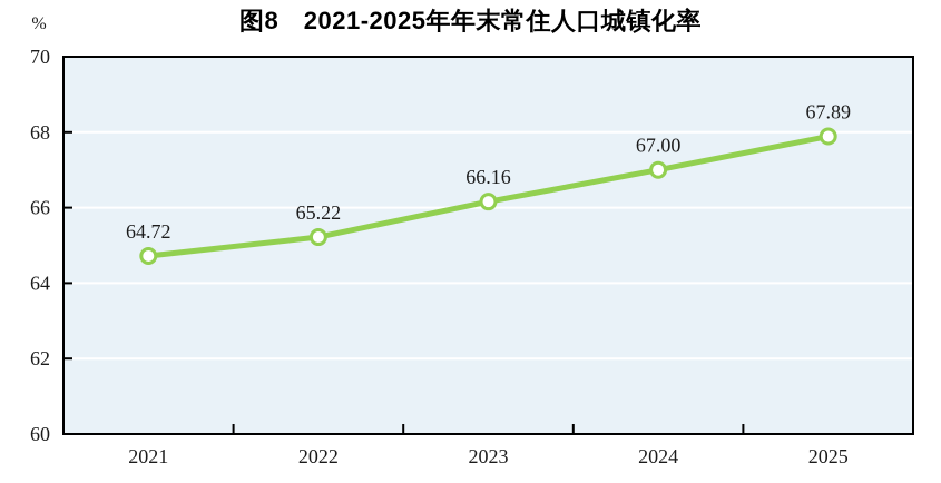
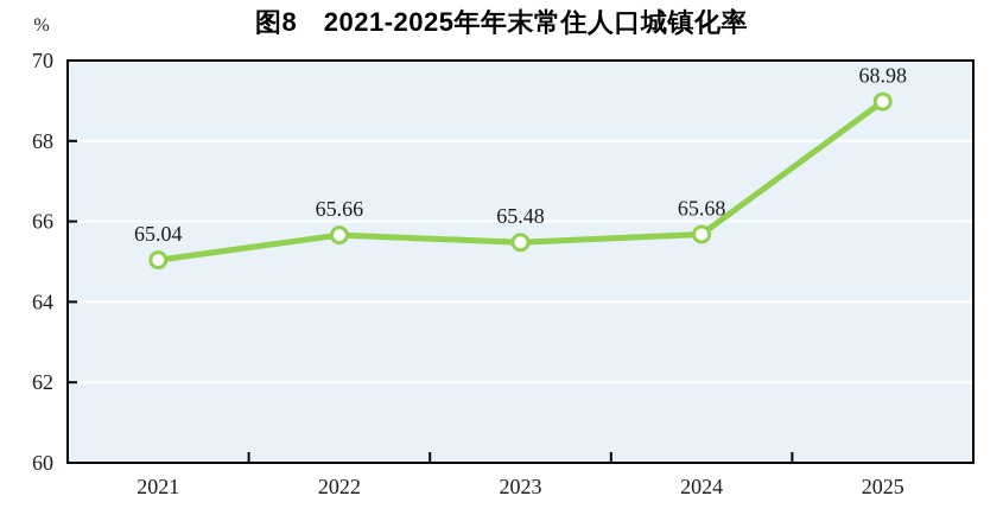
2021: 64.72 -> 65.04
2022: 65.22 -> 65.66
2023: 66.16 -> 65.48
2024: 67.00 -> 65.68
2025: 67.89 -> 68.98
